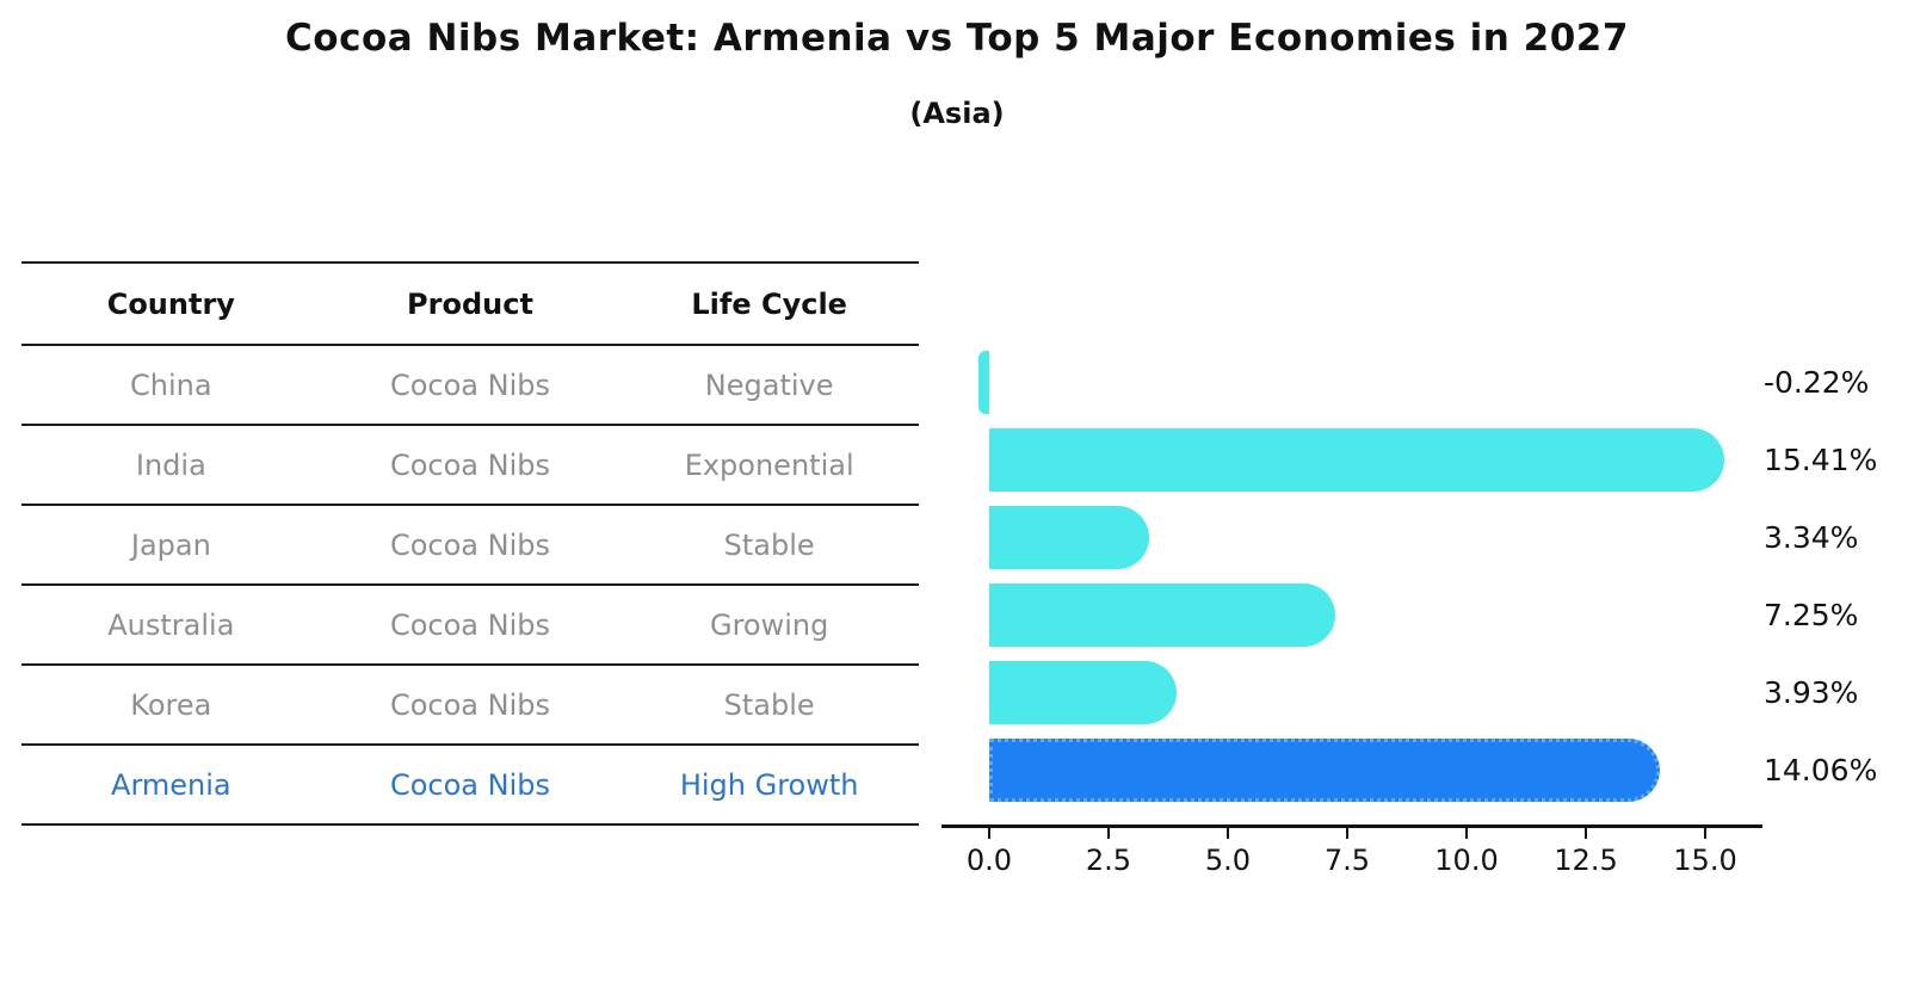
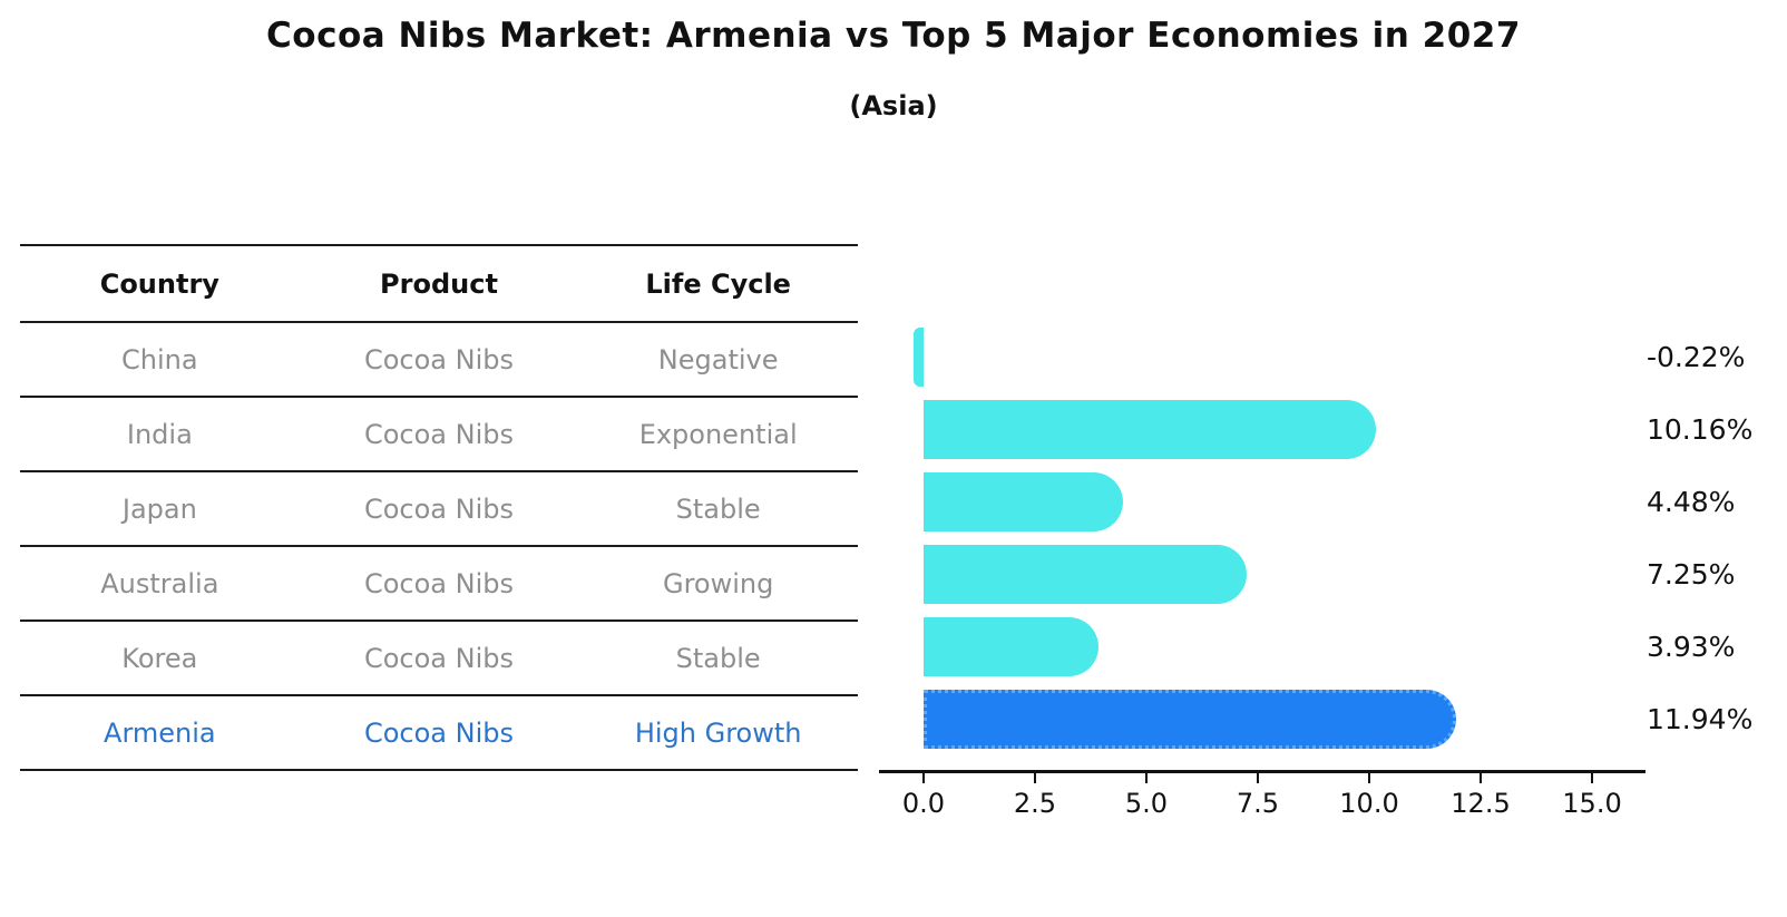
India: 15.41% -> 10.16%
Japan: 3.34% -> 4.48%
Armenia: 14.06% -> 11.94%
